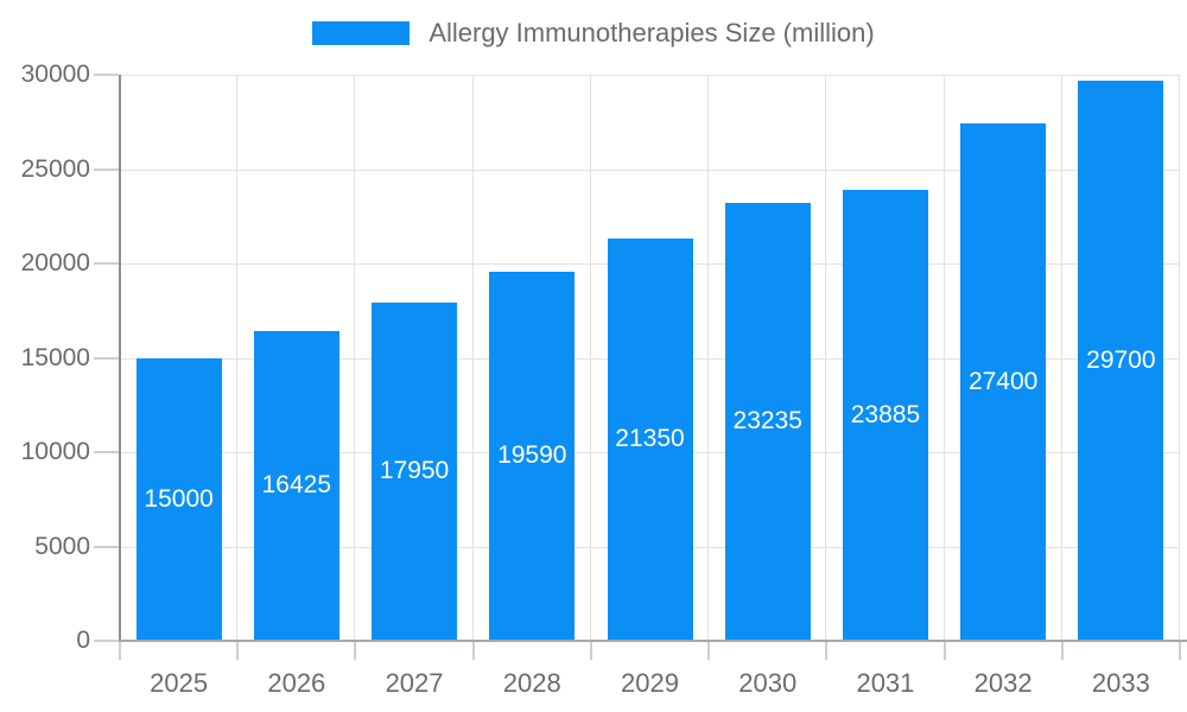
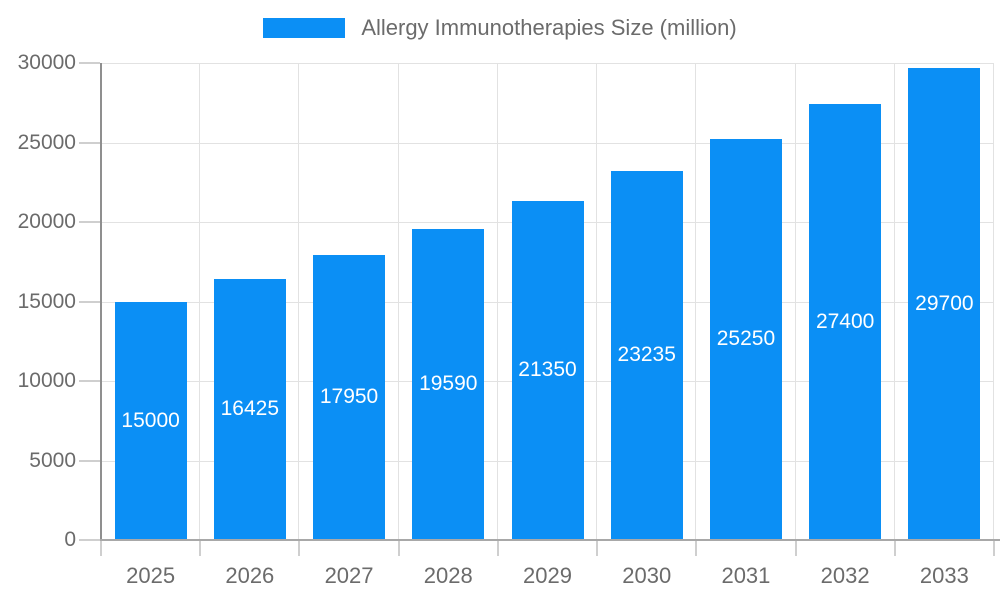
2031: 23885 -> 25250
